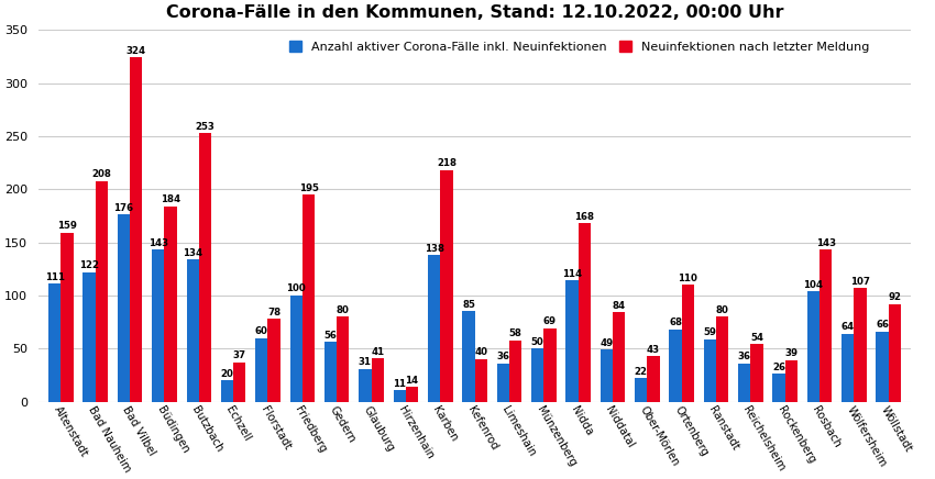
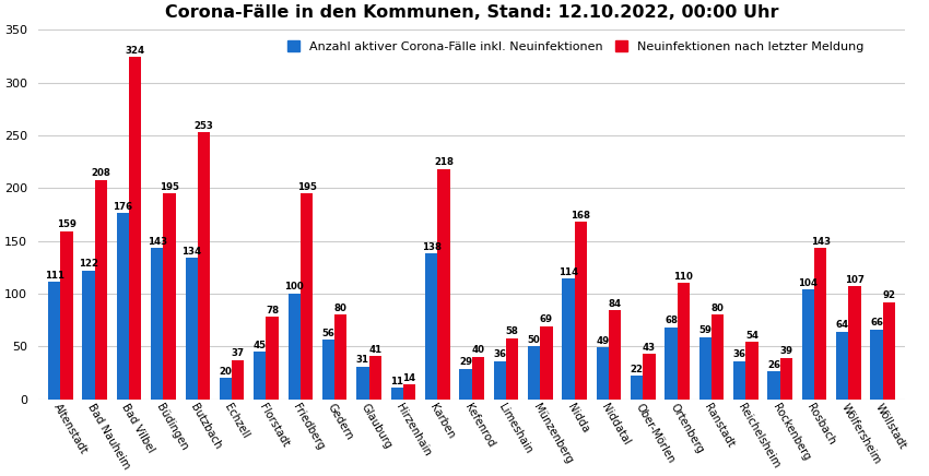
Neuinfektionen nach letzter Meldung/Büdingen: 184 -> 195
Anzahl aktiver Corona-Fälle inkl. Neuinfektionen/Florstadt: 60 -> 45
Anzahl aktiver Corona-Fälle inkl. Neuinfektionen/Kefenrod: 85 -> 29
